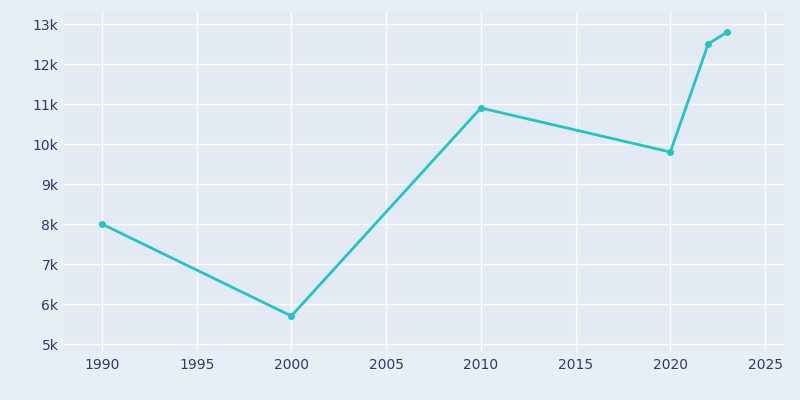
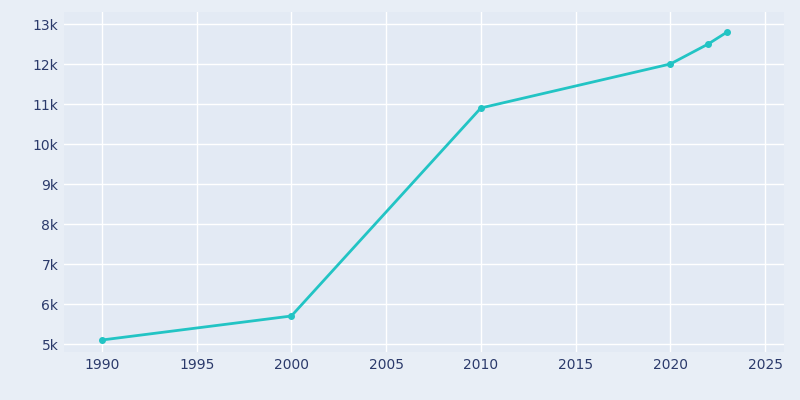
1990: 8.0k -> 5.1k
2020: 9.8k -> 12.0k
